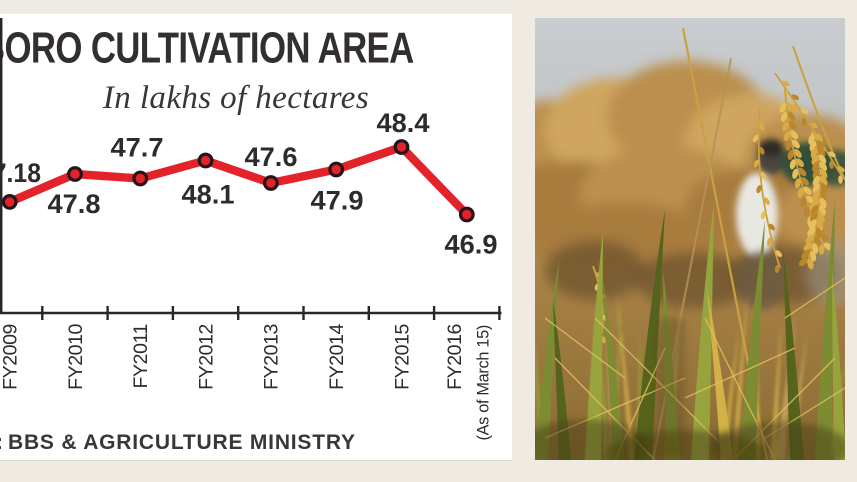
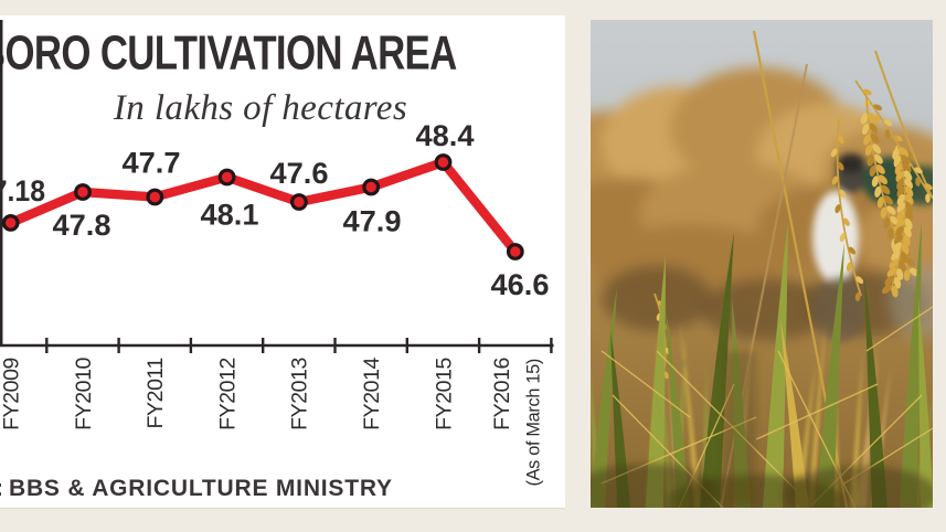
FY2016: 46.9 -> 46.6
